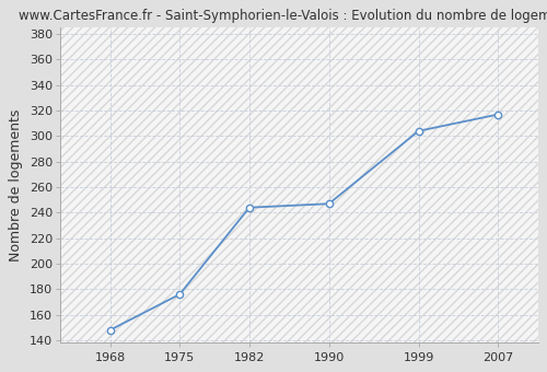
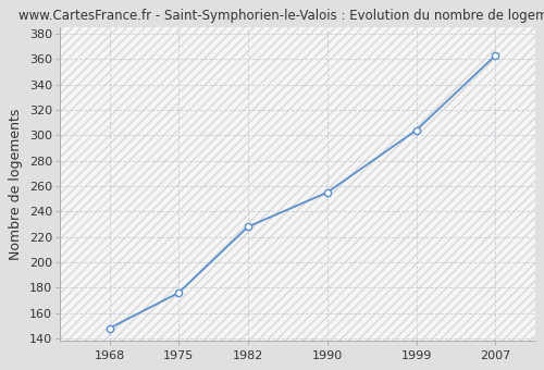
1982: 244 -> 228
1990: 247 -> 255
2007: 317 -> 363
